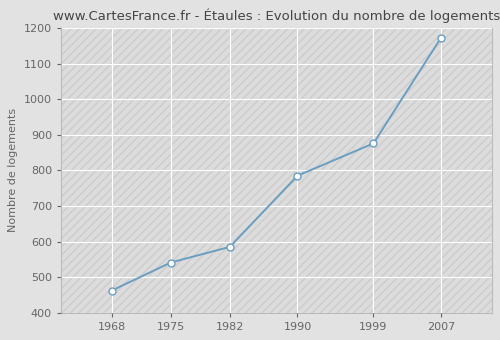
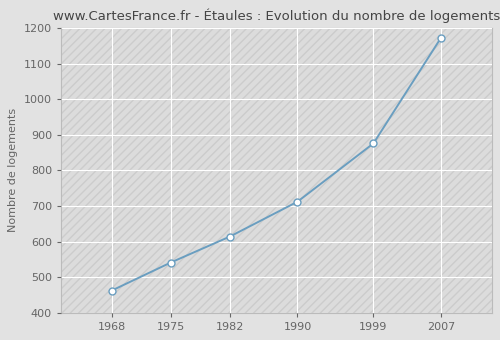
1982: 585 -> 614
1990: 785 -> 712
